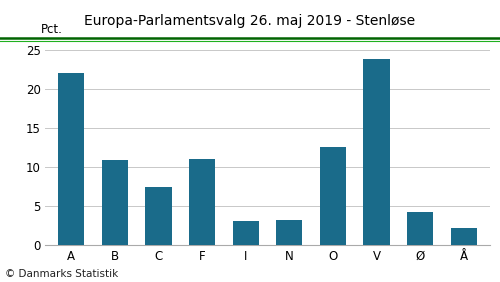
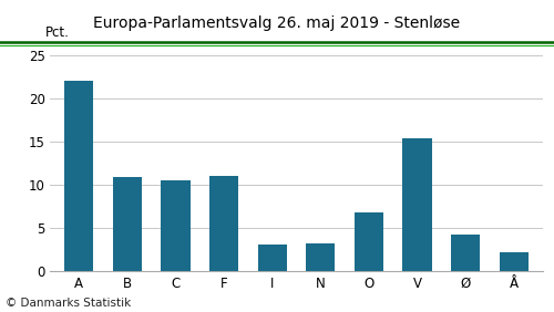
C: 7.5 -> 10.6
O: 12.6 -> 6.8
V: 23.8 -> 15.4
